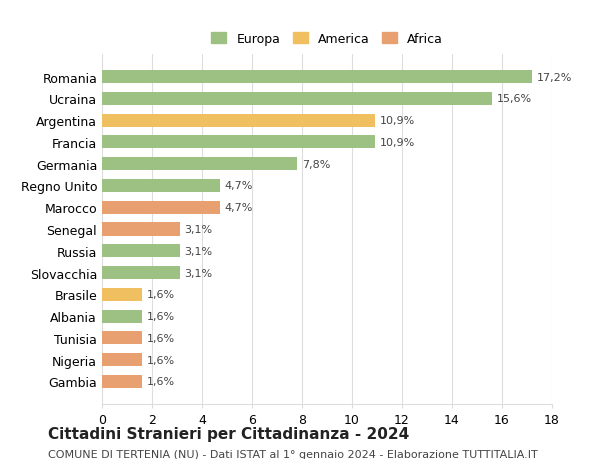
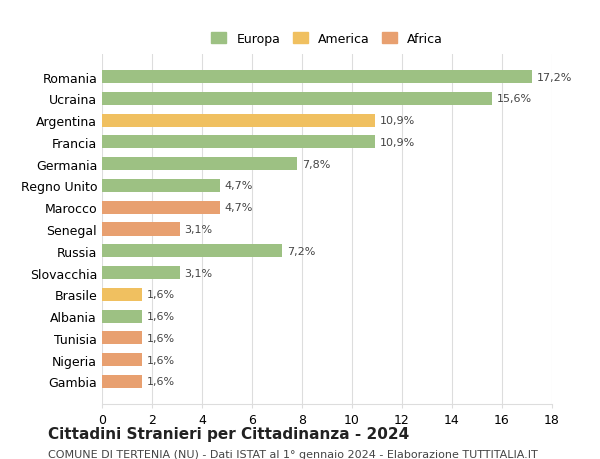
Russia: 3,1% -> 7,2%
